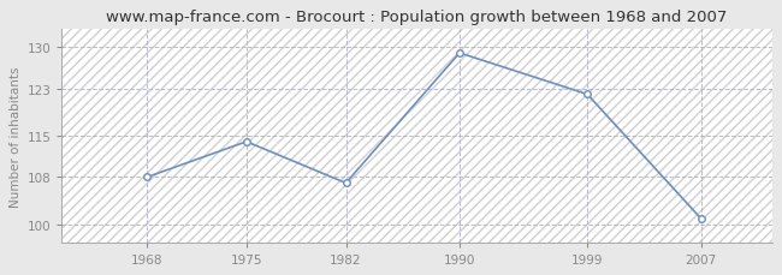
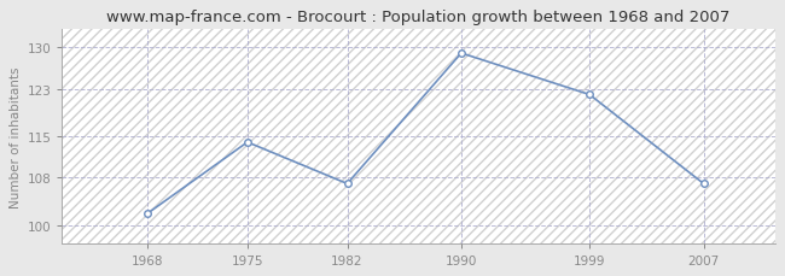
1968: 108 -> 102
2007: 101 -> 107
